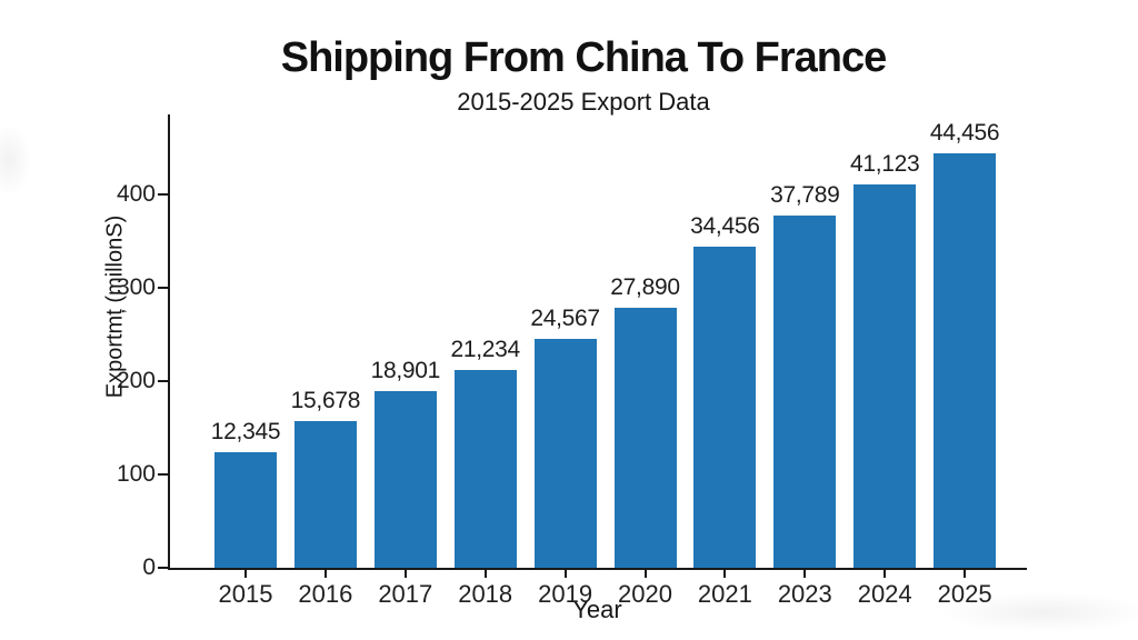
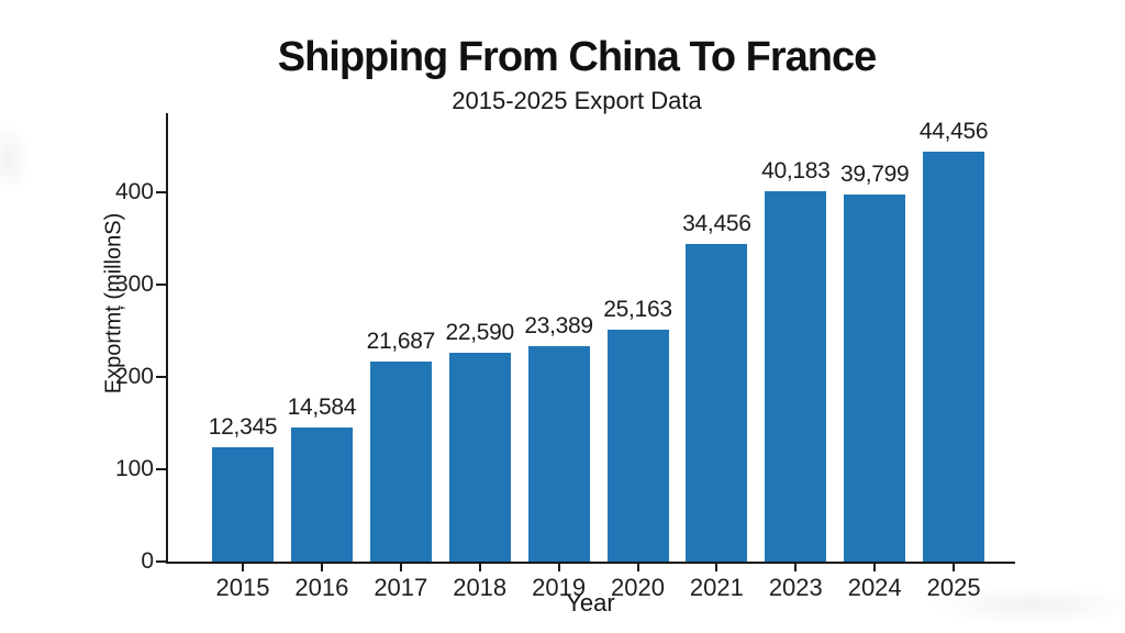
2016: 15,678 -> 14,584
2017: 18,901 -> 21,687
2018: 21,234 -> 22,590
2019: 24,567 -> 23,389
2020: 27,890 -> 25,163
2023: 37,789 -> 40,183
2024: 41,123 -> 39,799
